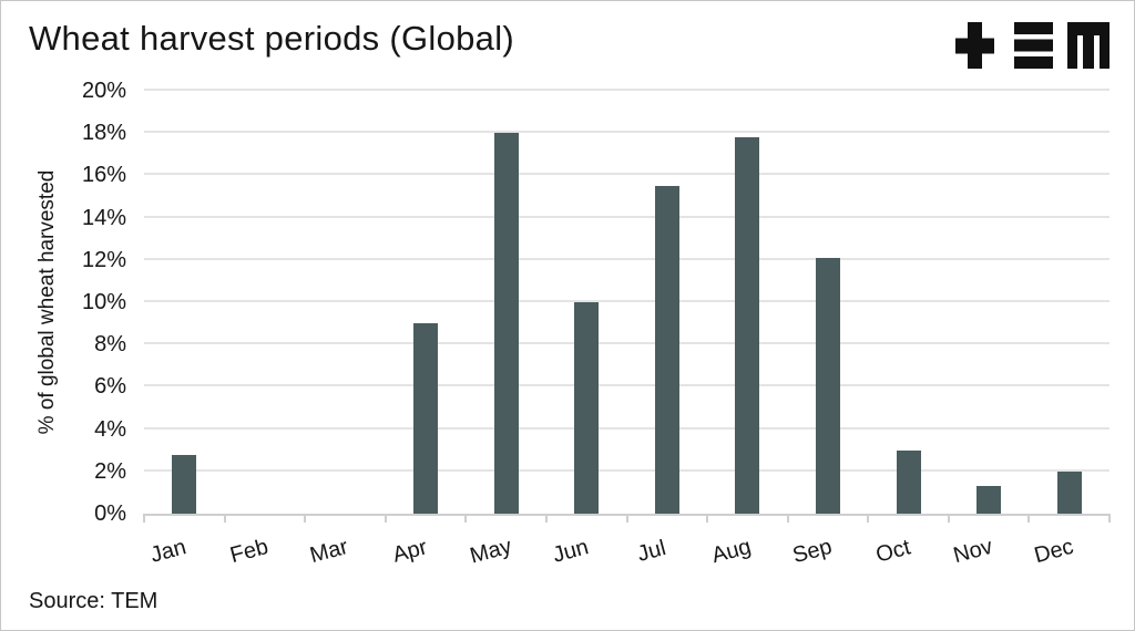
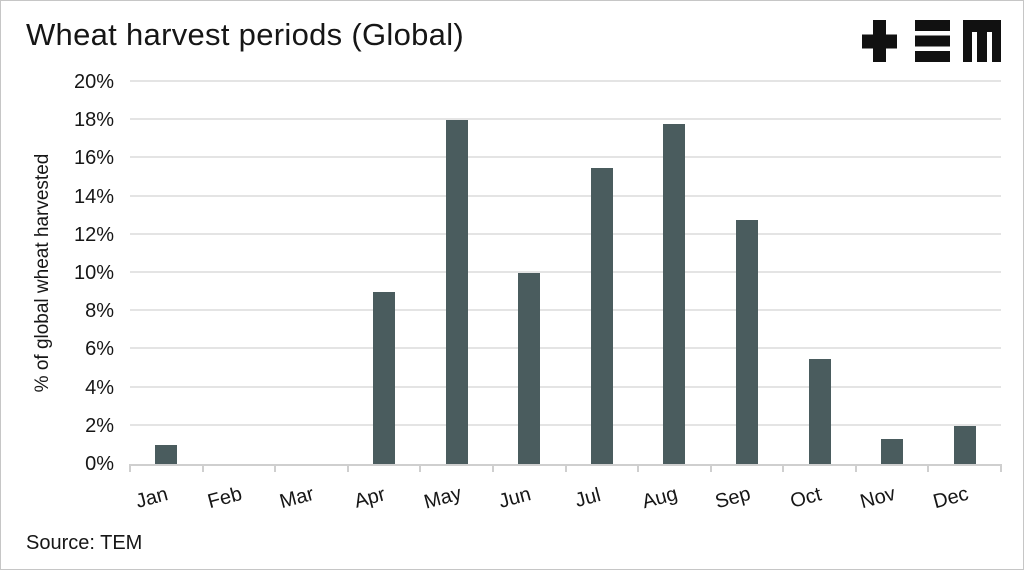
Jan: 2.8% -> 1.0%
Sep: 12.1% -> 12.8%
Oct: 3.0% -> 5.5%
